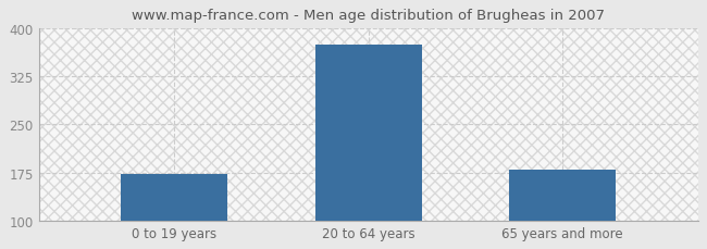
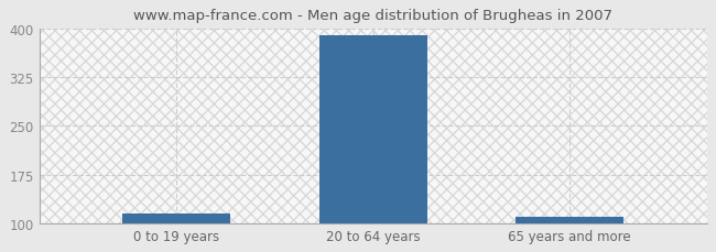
0 to 19 years: 172 -> 115
20 to 64 years: 374 -> 390
65 years and more: 180 -> 110
